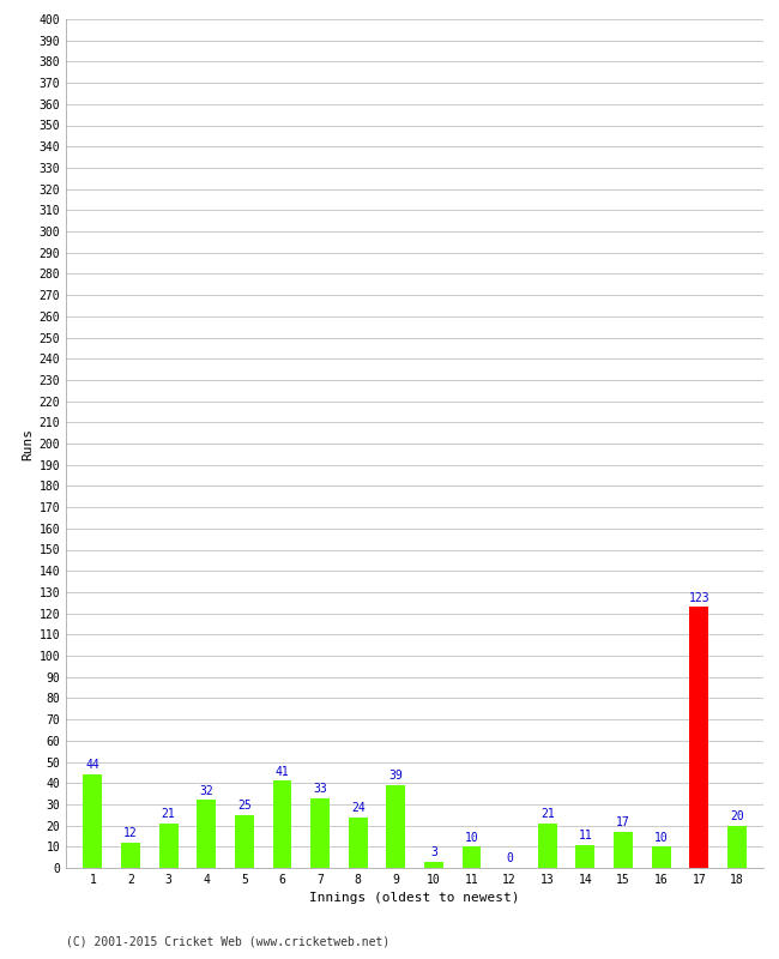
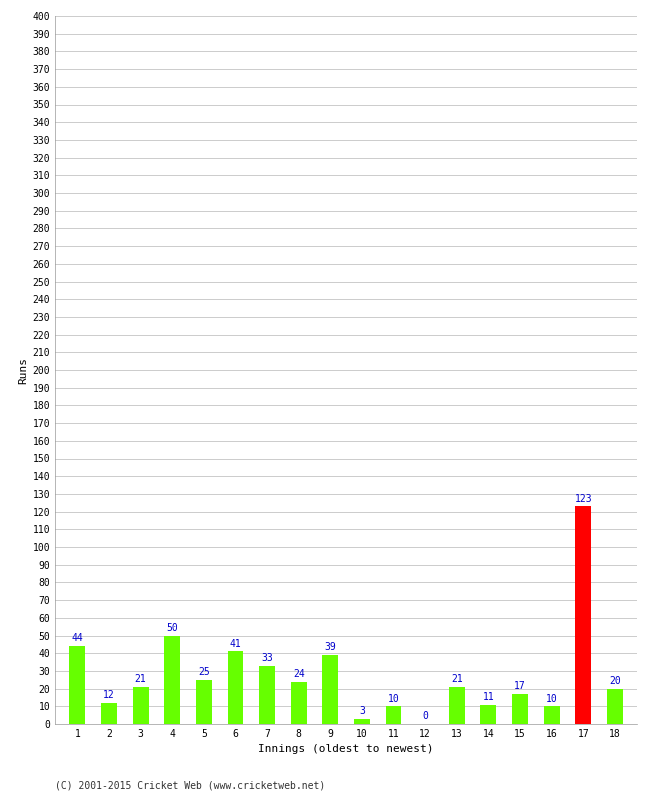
4: 32 -> 50
